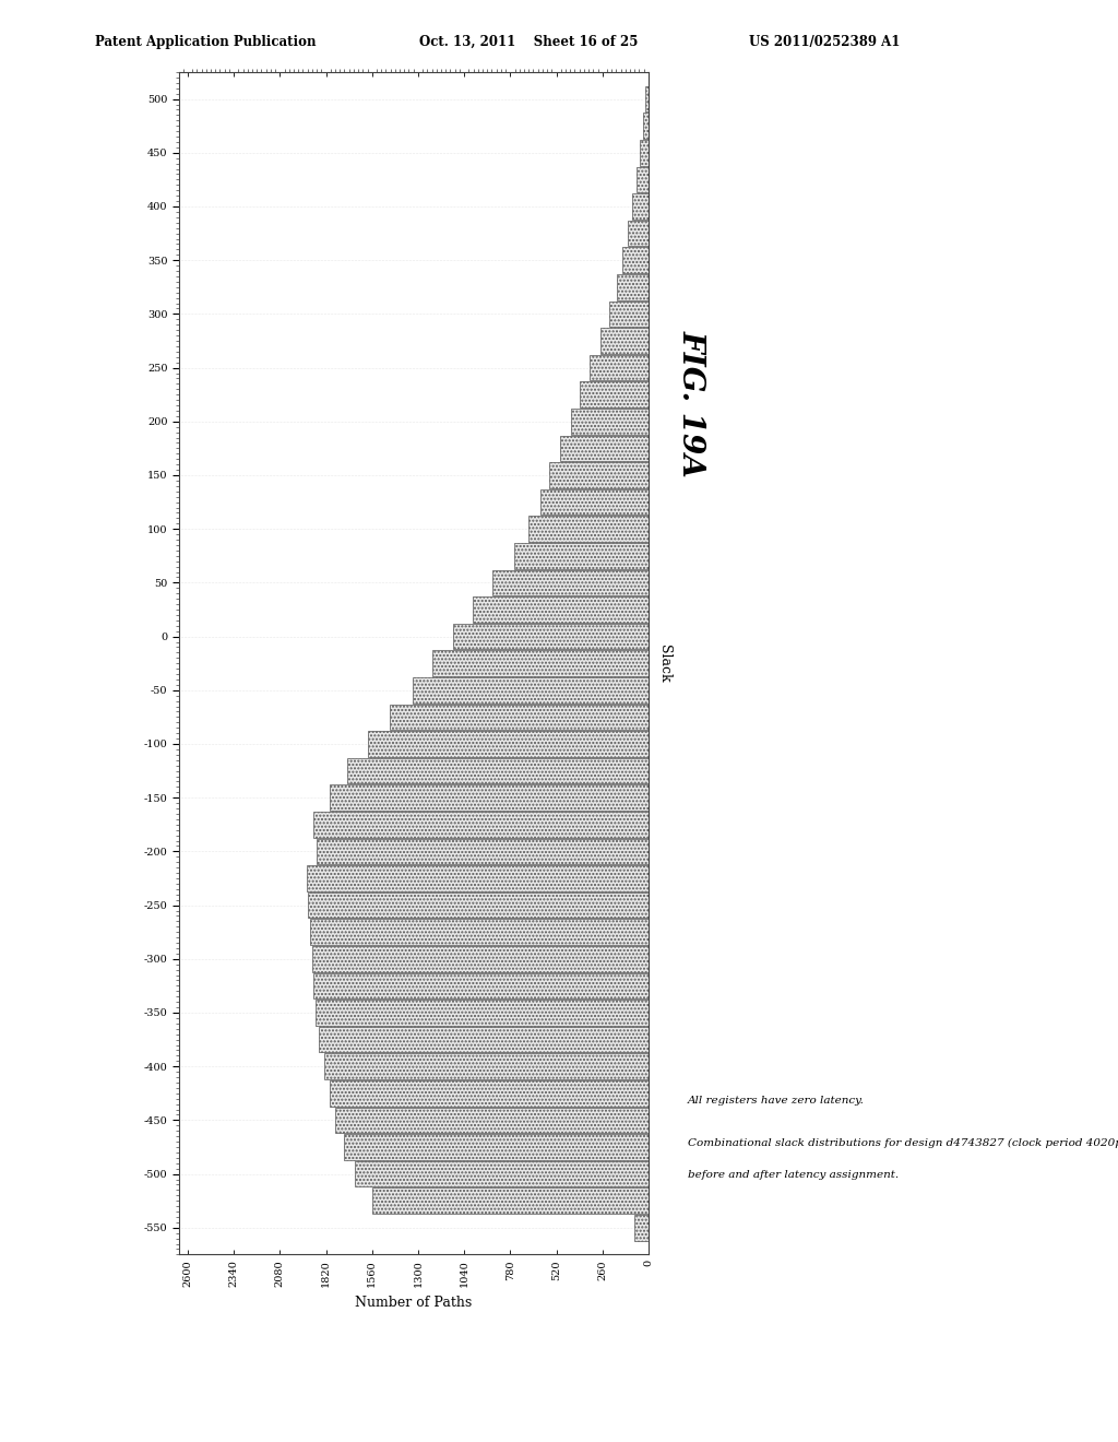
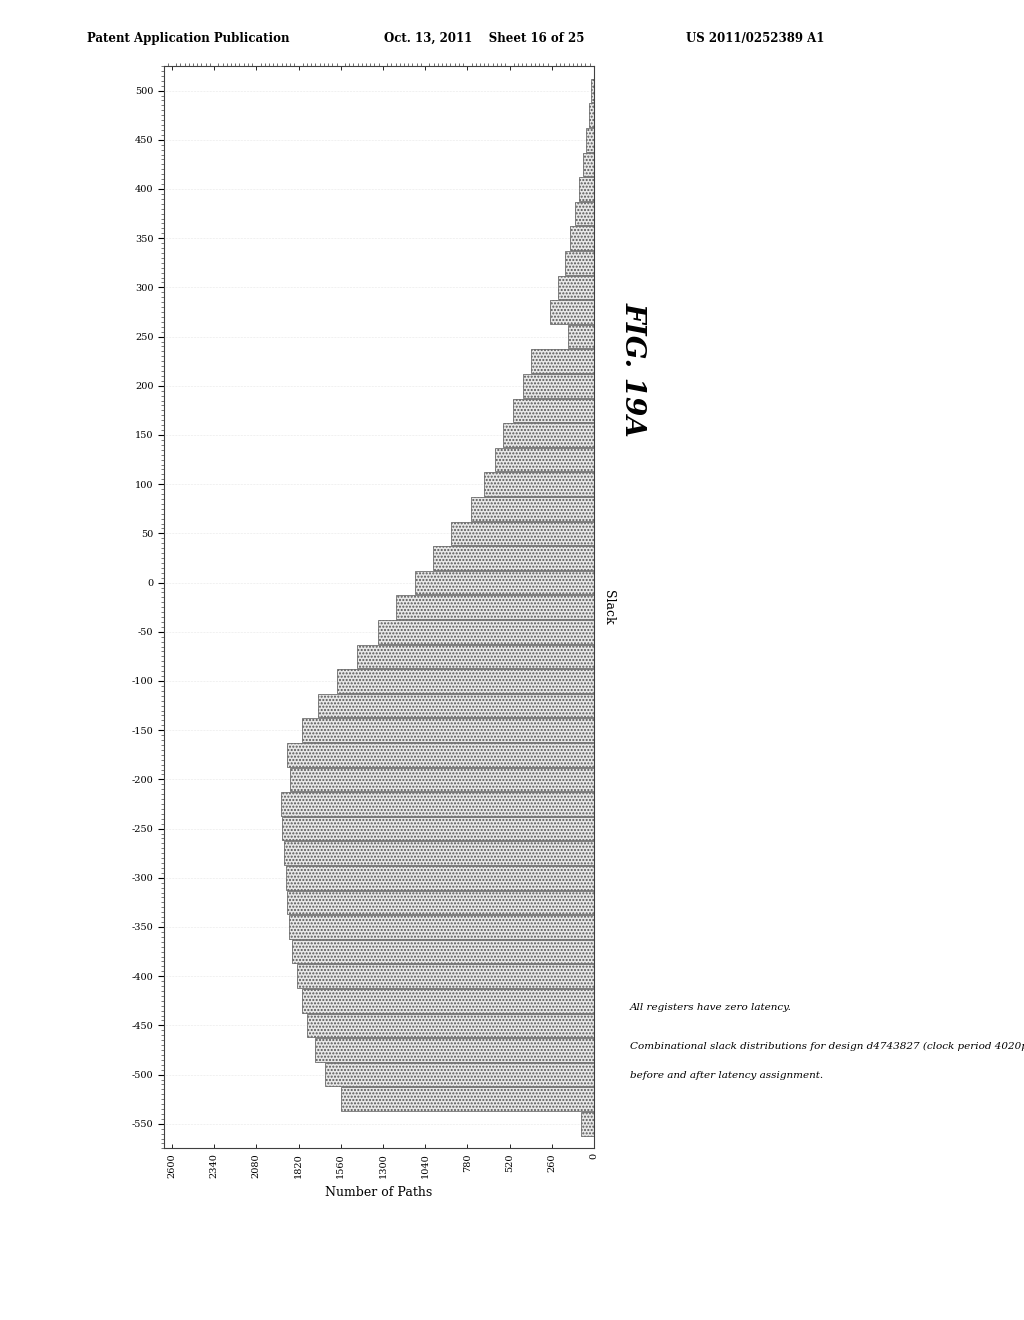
250: 330 -> 160
